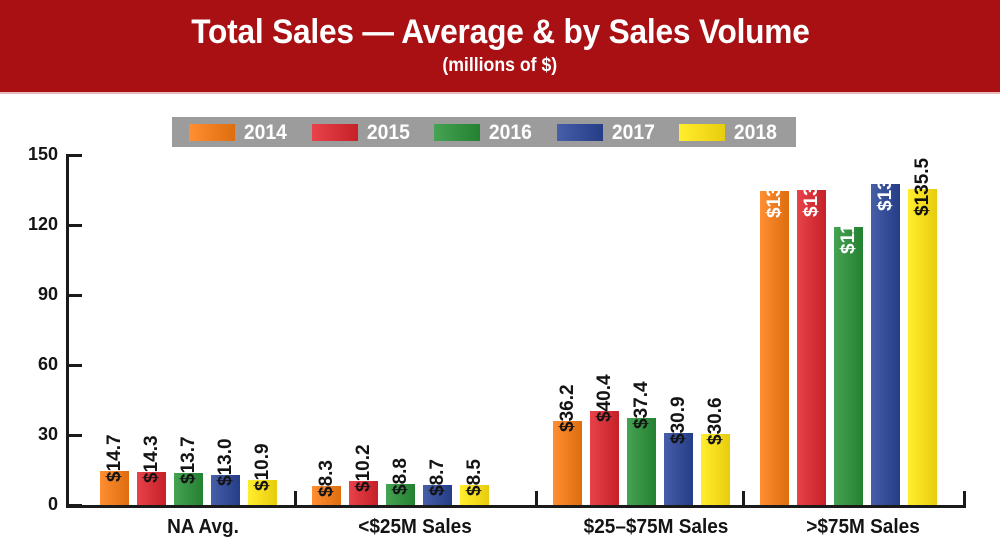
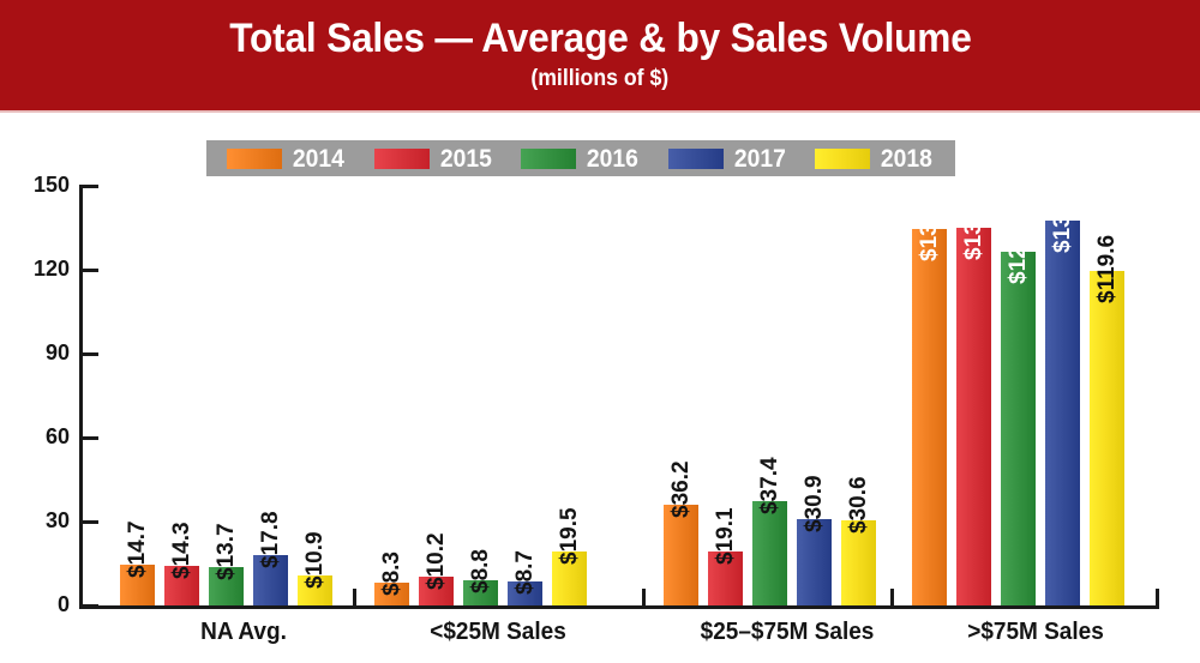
2017/NA Avg.: $13.0 -> $17.8
2018/<$25M Sales: $8.5 -> $19.5
2015/$25–$75M Sales: $40.4 -> $19.1
2016/>$75M Sales: $119.3 -> $126.4
2018/>$75M Sales: $135.5 -> $119.6
